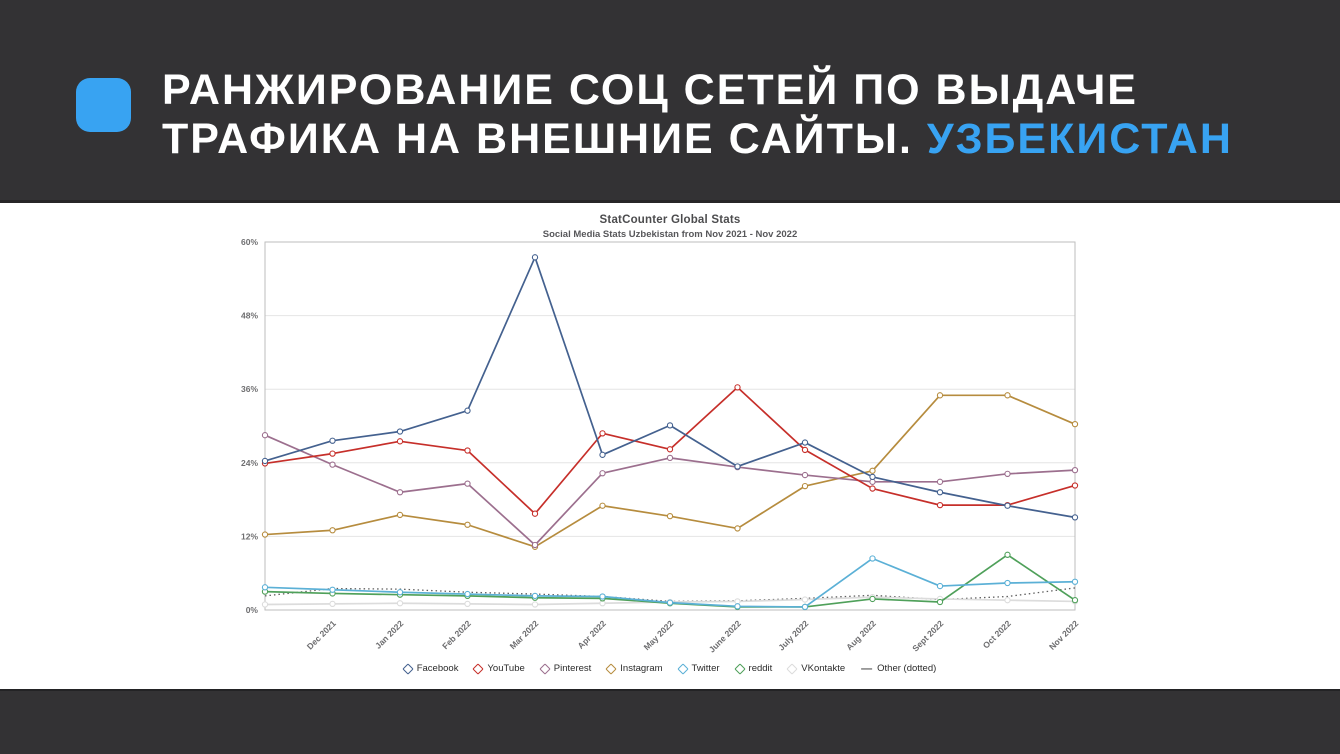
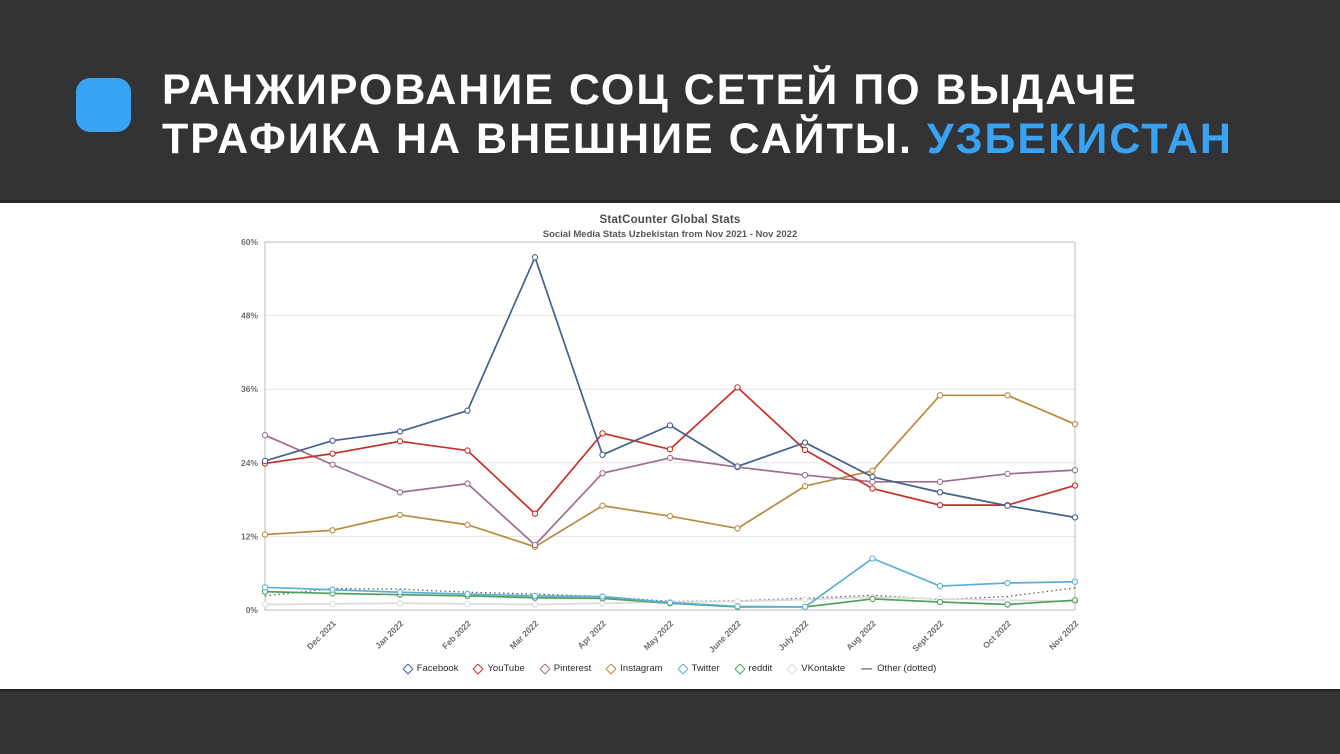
reddit/Oct 2022: 9% -> 1%
